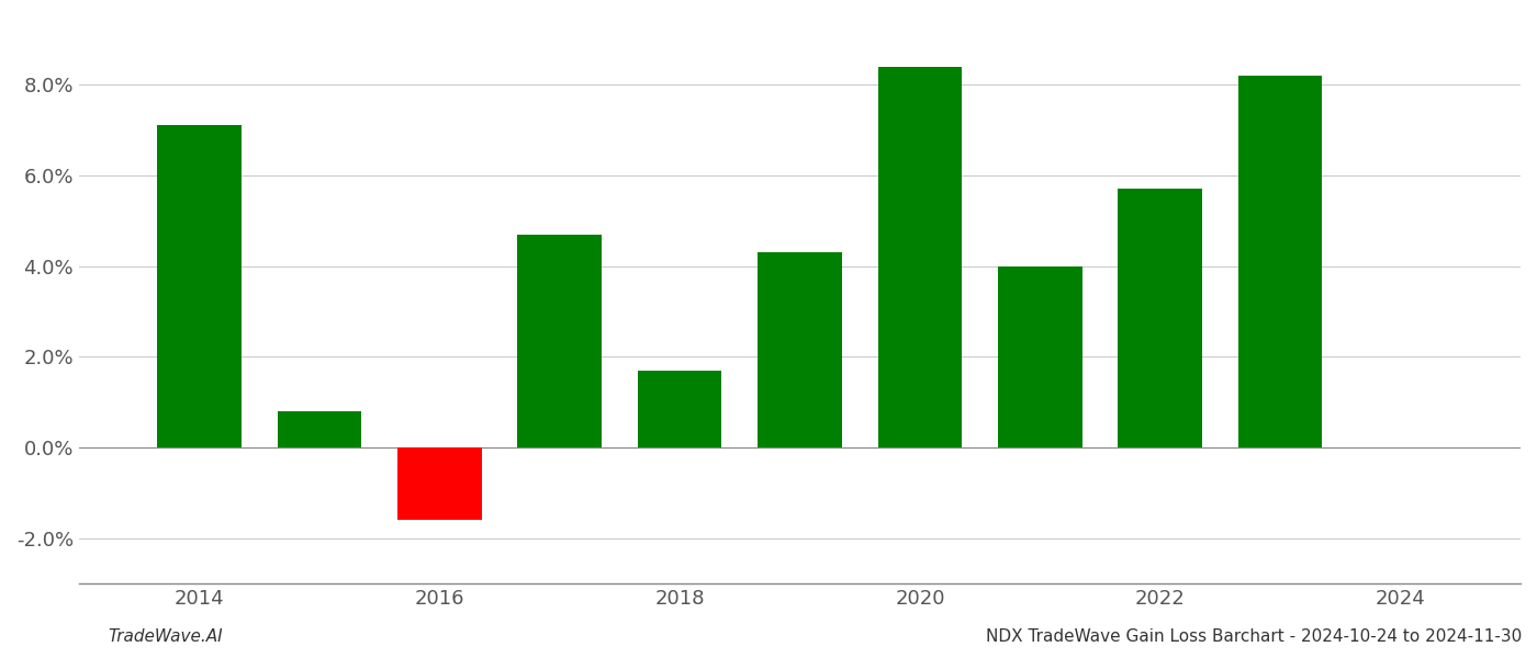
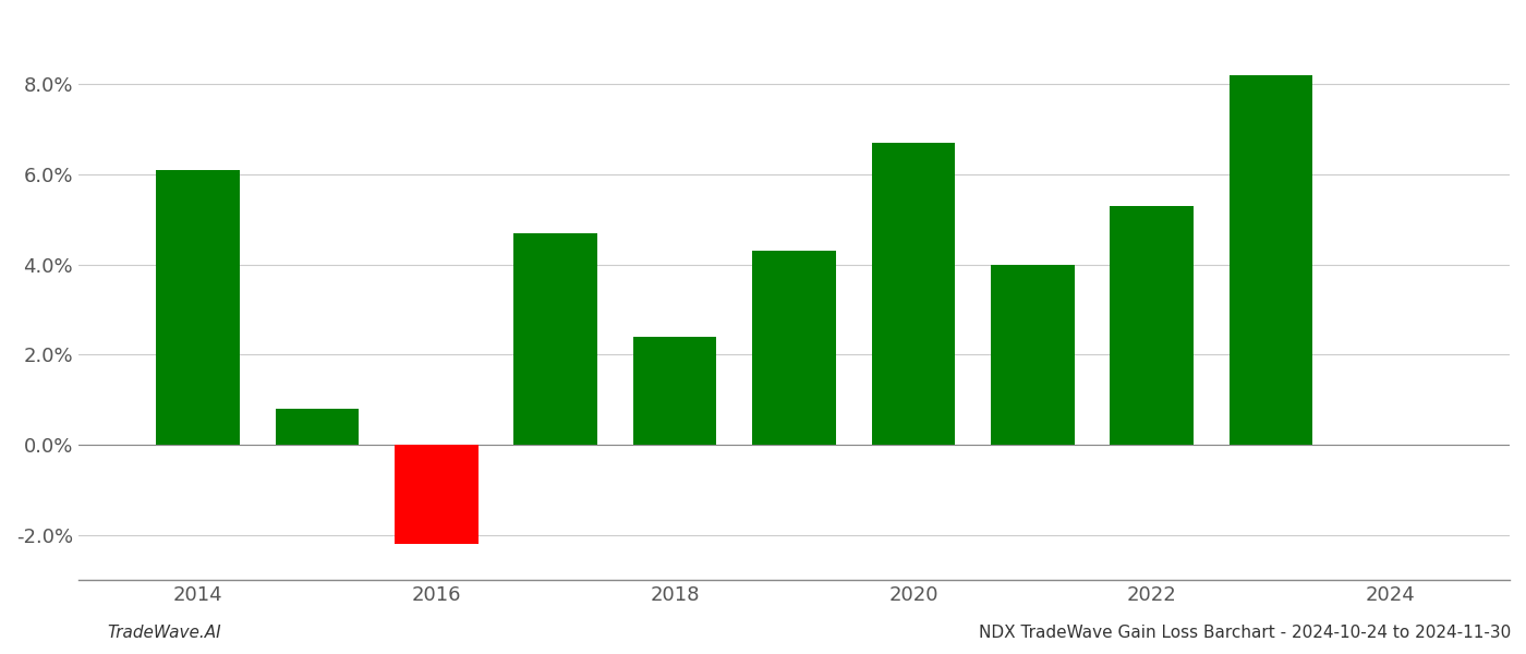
2014: 7.1% -> 6.1%
2016: -1.6% -> -2.2%
2018: 1.7% -> 2.4%
2020: 8.4% -> 6.7%
2022: 5.7% -> 5.3%
